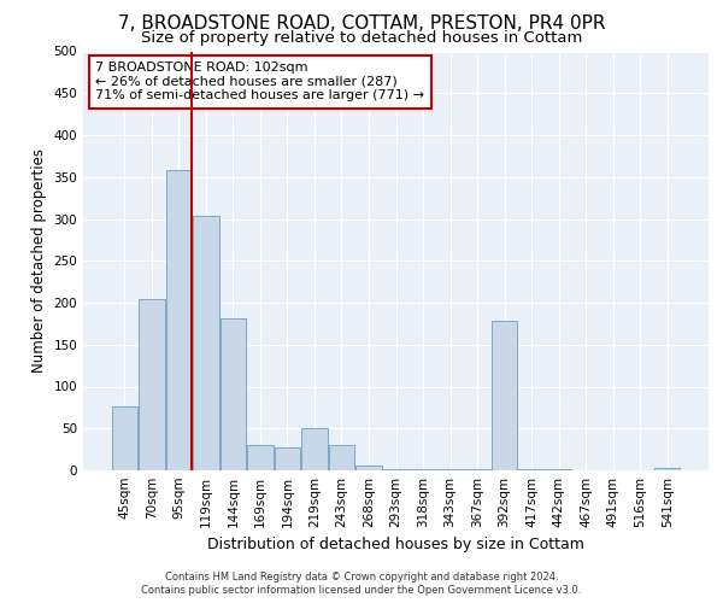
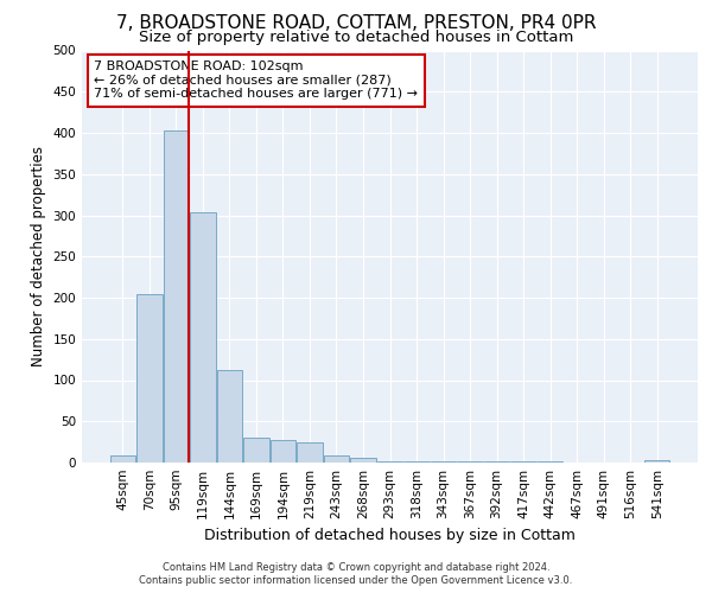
45sqm: 76 -> 8
95sqm: 358 -> 403
144sqm: 182 -> 112
219sqm: 50 -> 25
243sqm: 30 -> 8
392sqm: 178 -> 1
